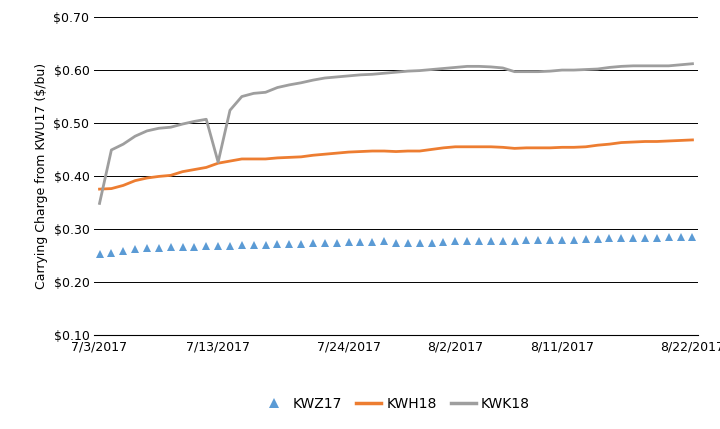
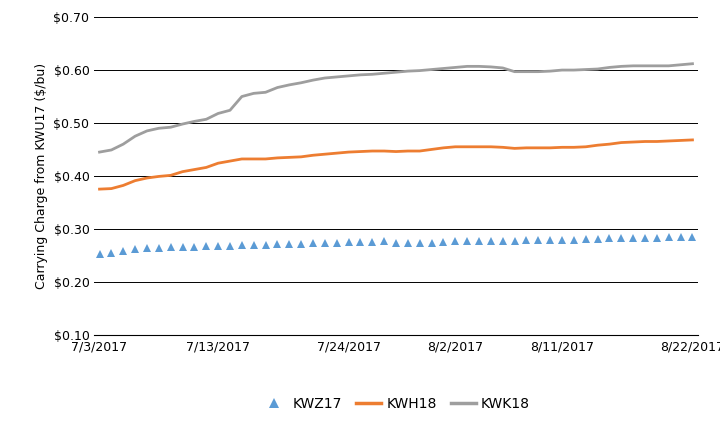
KWK18/7/3/2017: $0.348 -> $0.445
KWK18/7/13/2017: $0.426 -> $0.518
